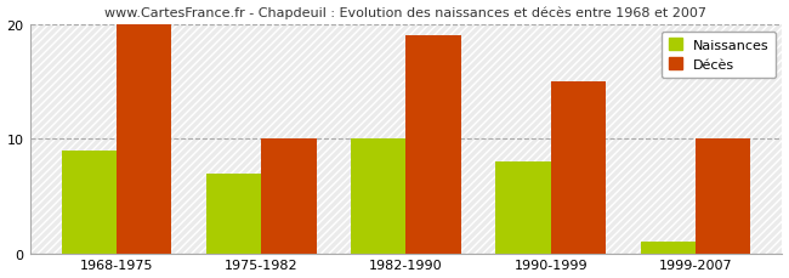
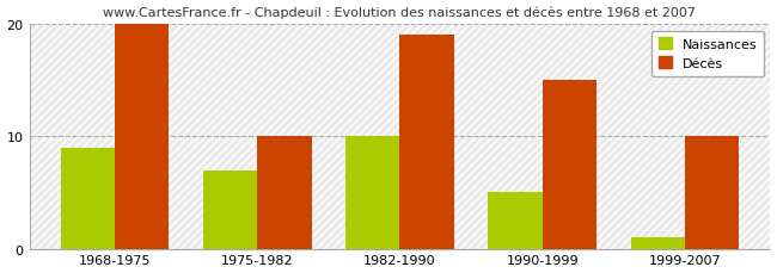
Naissances/1990-1999: 8 -> 5
